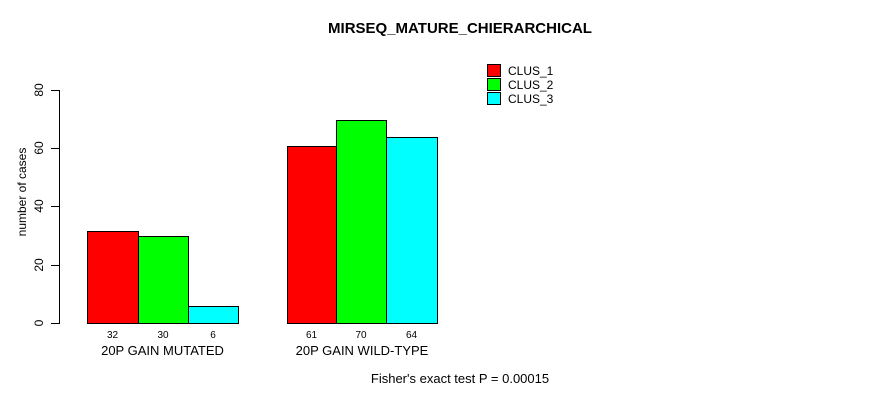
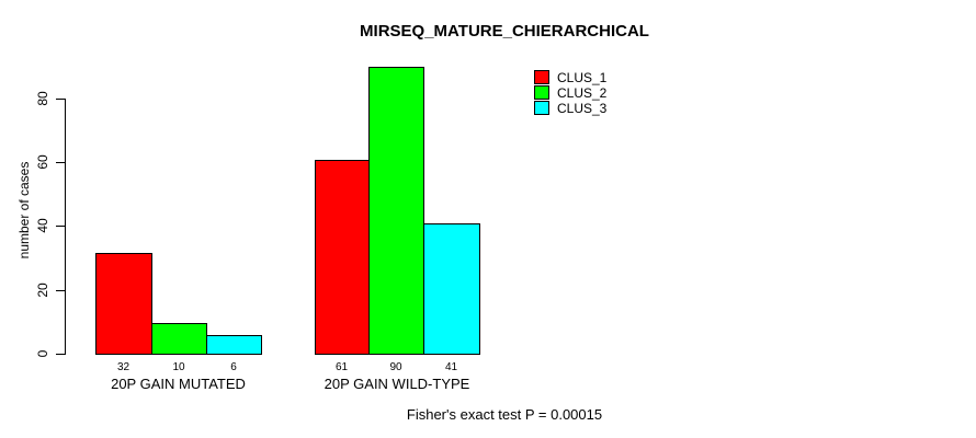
CLUS_2/20P GAIN MUTATED: 30 -> 10
CLUS_2/20P GAIN WILD-TYPE: 70 -> 90
CLUS_3/20P GAIN WILD-TYPE: 64 -> 41
